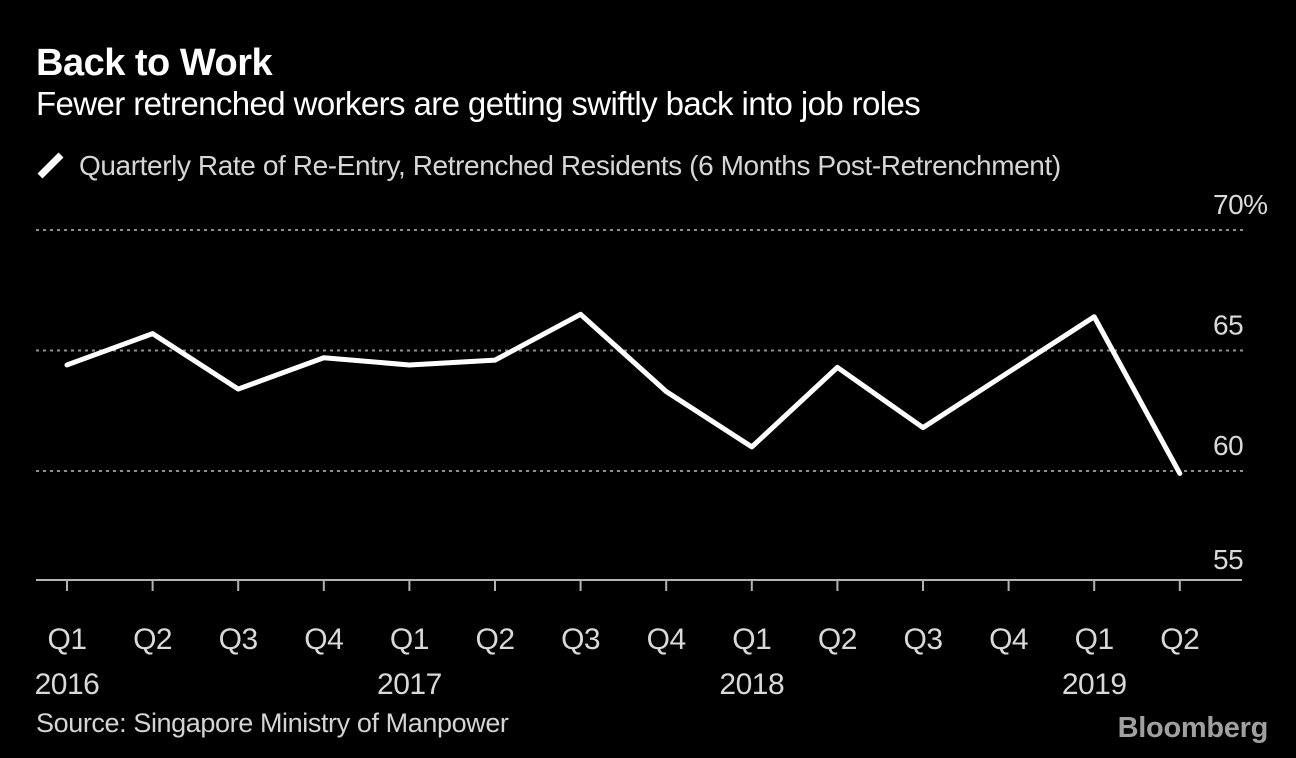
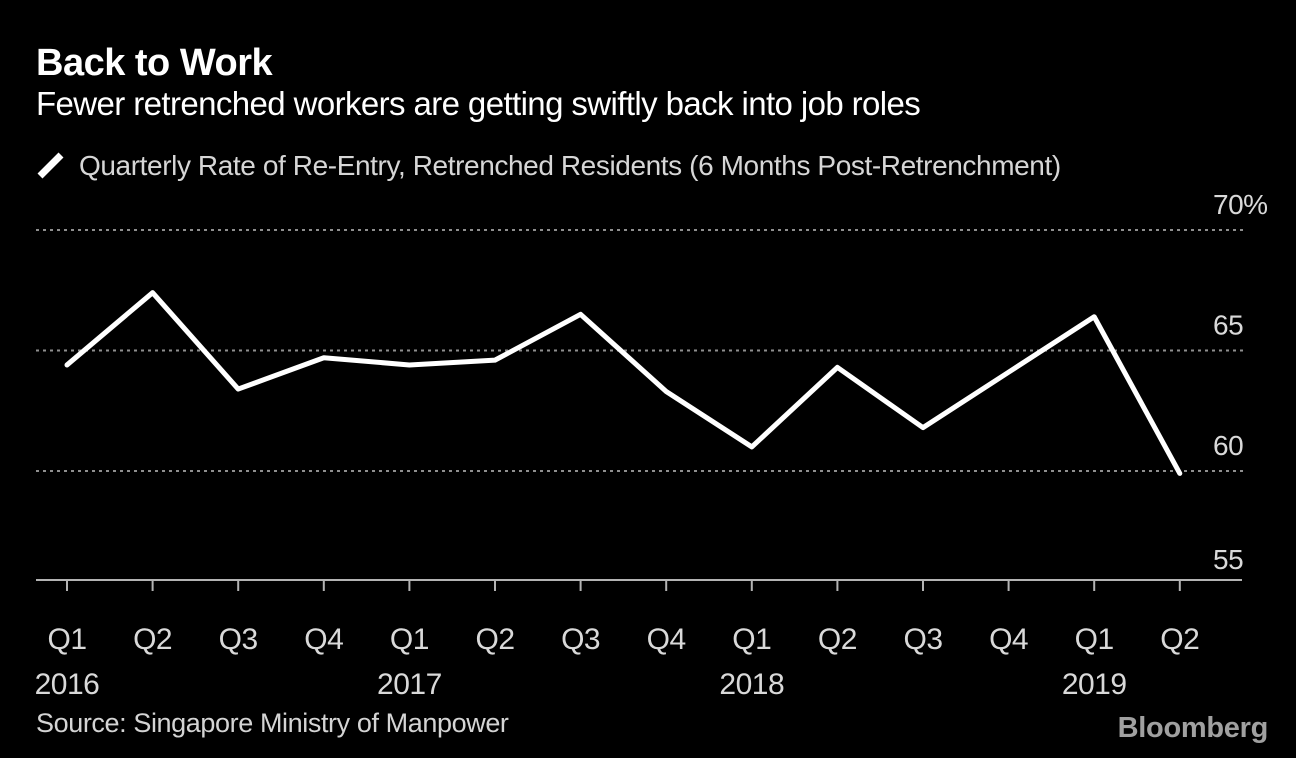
Q2 2016: 65.7% -> 67.4%
